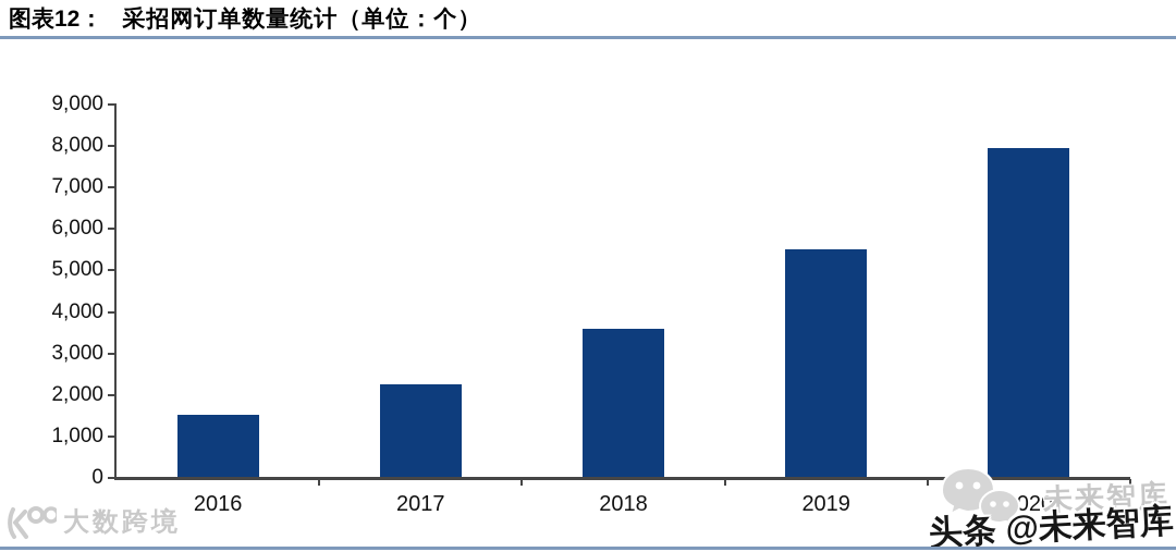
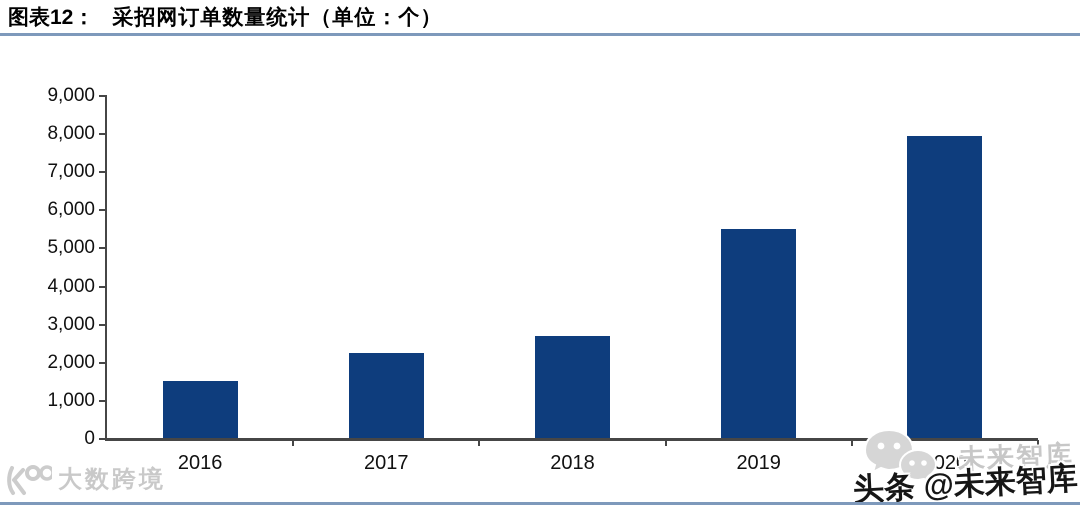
2018: 3600 -> 2700
